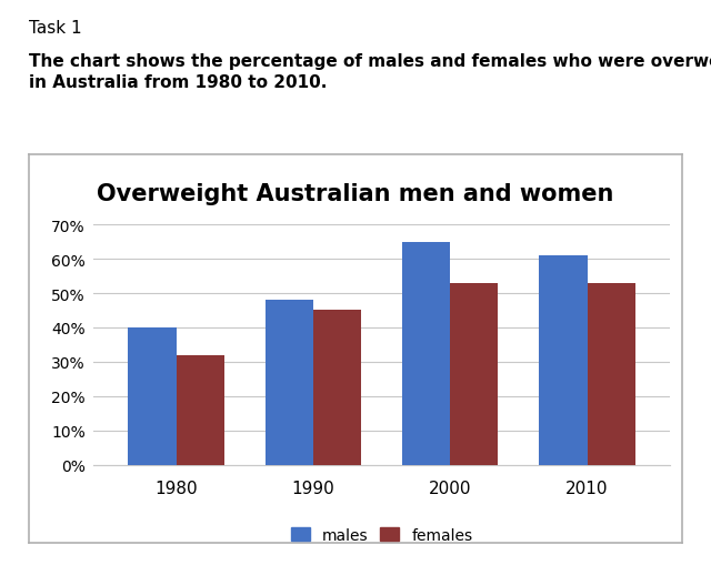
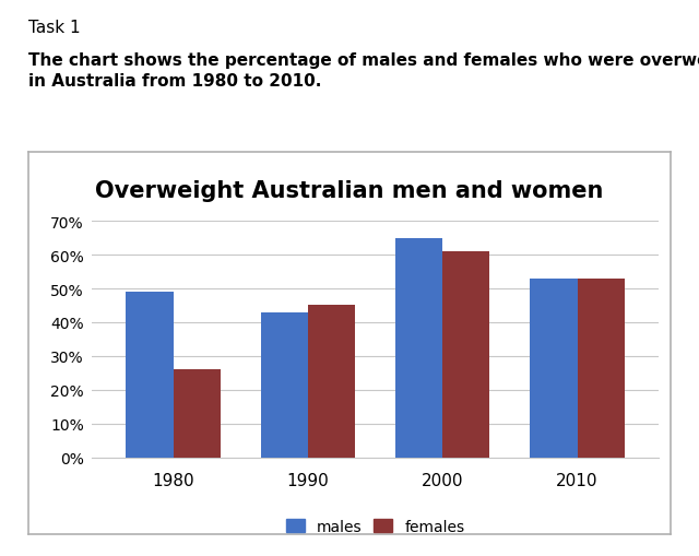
males/1980: 40% -> 49%
females/1980: 32% -> 26%
males/1990: 48% -> 43%
females/2000: 53% -> 61%
males/2010: 61% -> 53%
